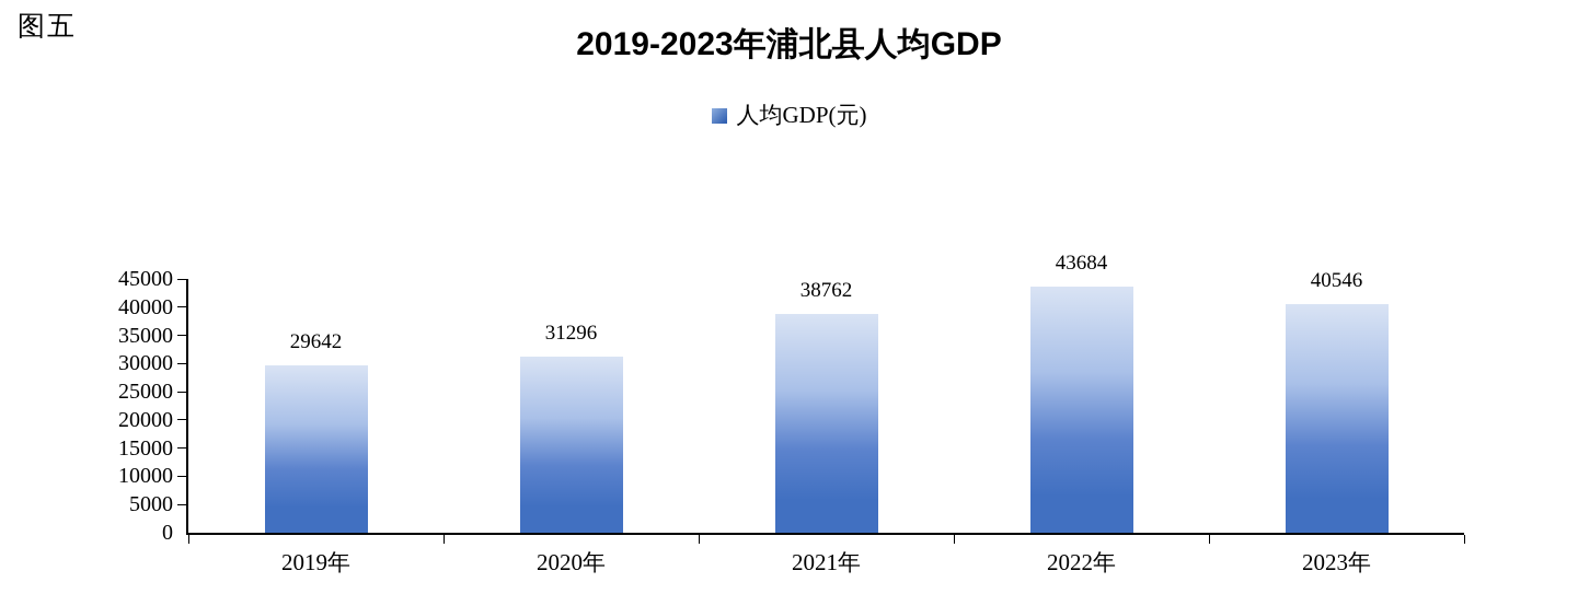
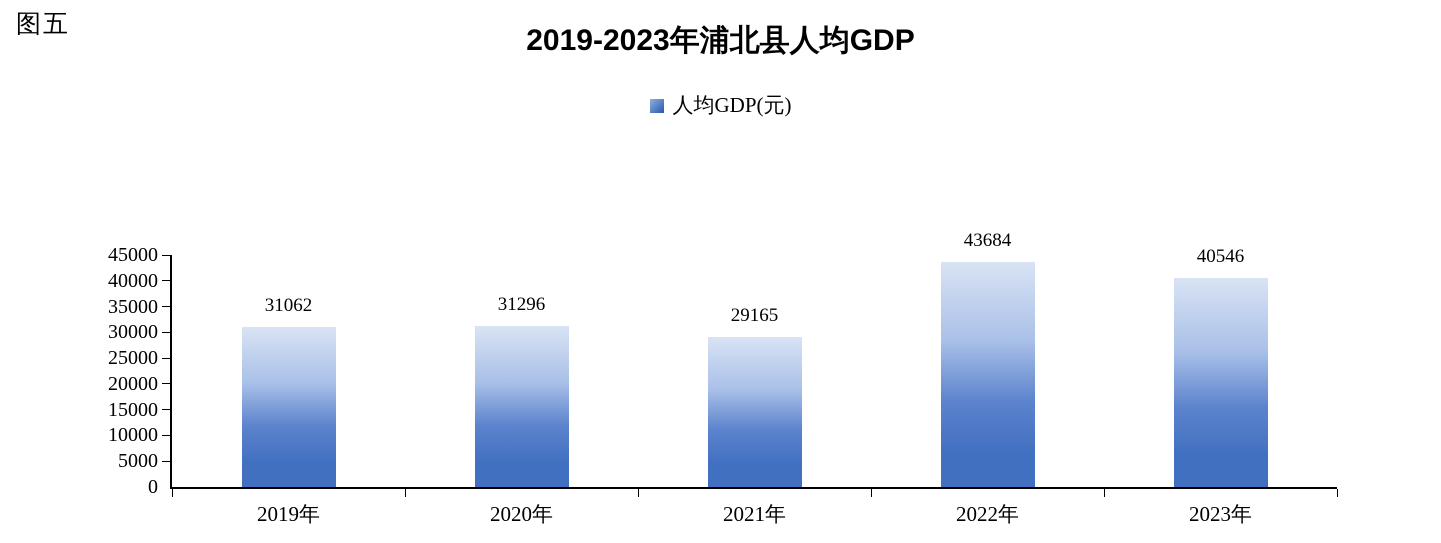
2019年: 29642 -> 31062
2021年: 38762 -> 29165
